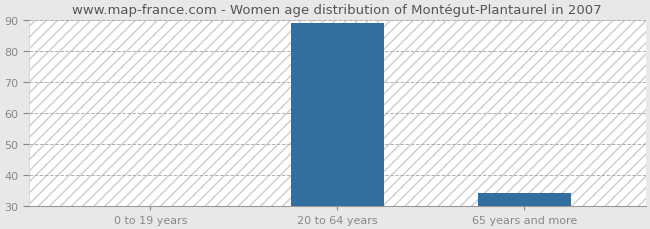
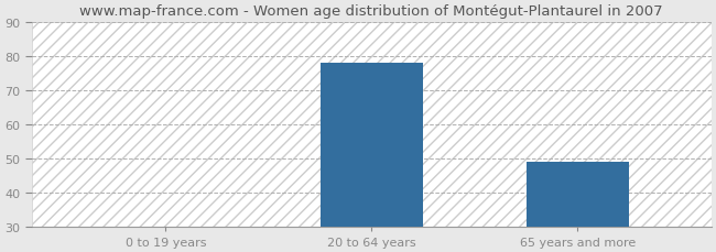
20 to 64 years: 89 -> 78
65 years and more: 34 -> 49
